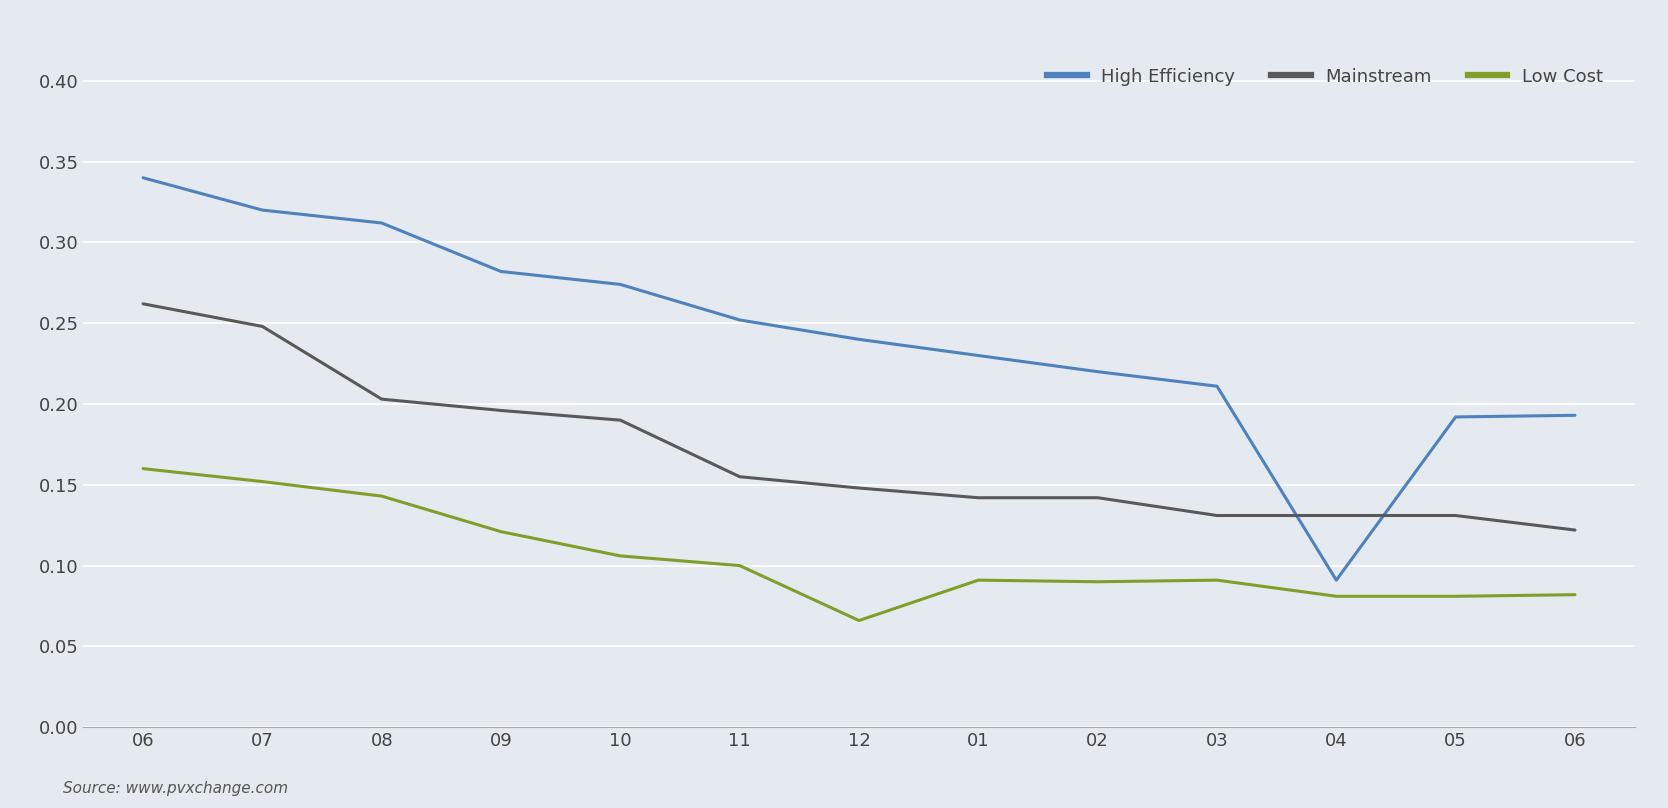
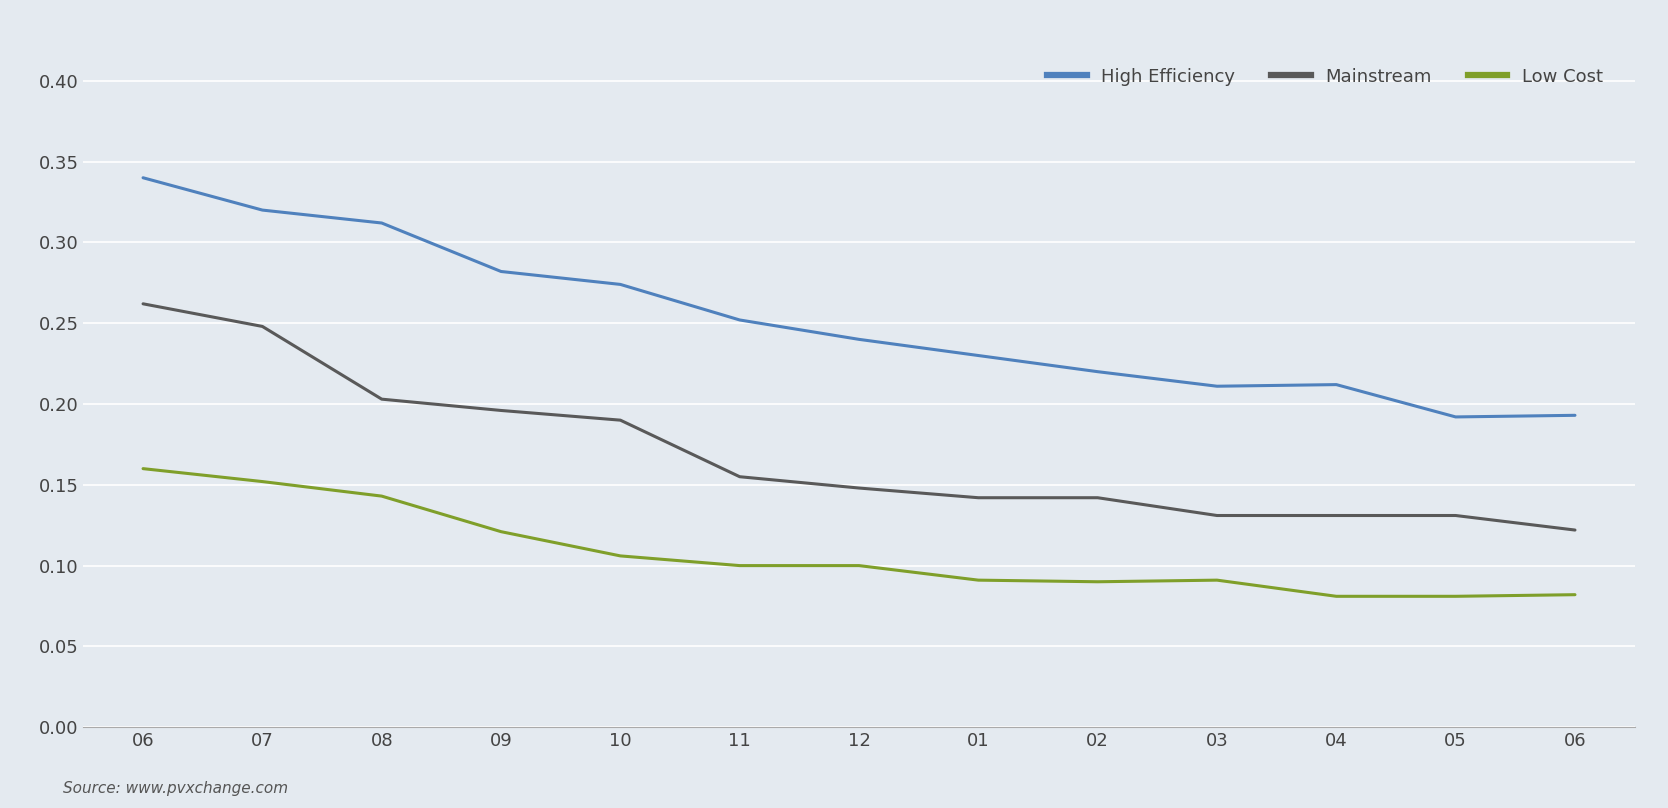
Low Cost/12: 0.066 -> 0.100
High Efficiency/04: 0.091 -> 0.212
